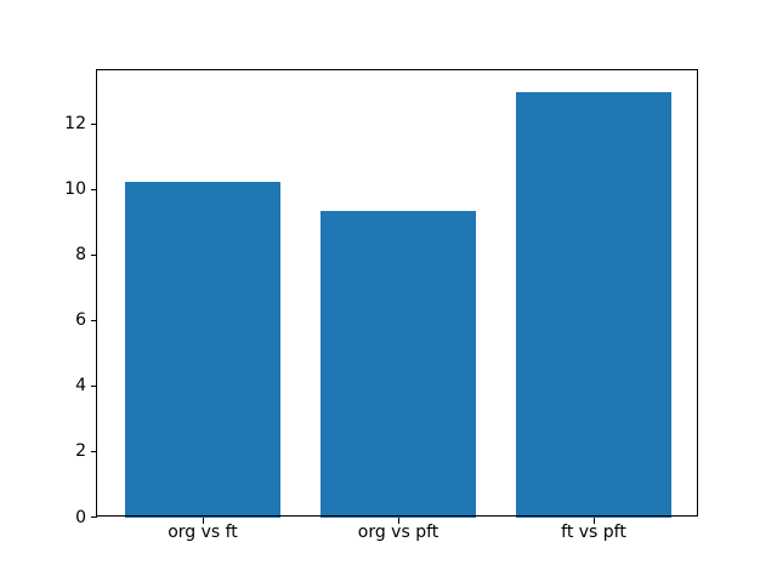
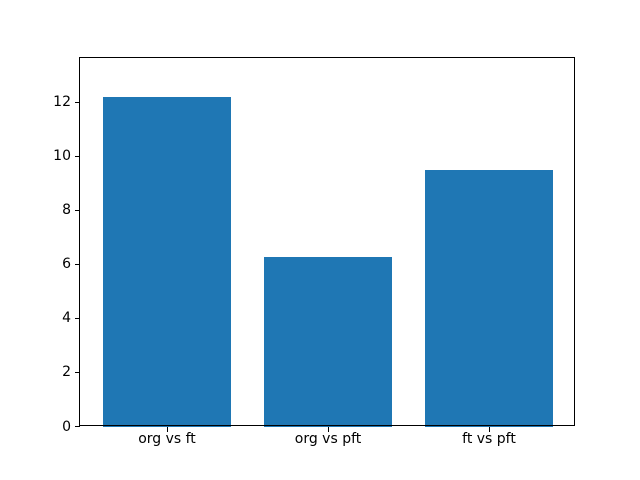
org vs ft: 10.2 -> 12.2
org vs pft: 9.3 -> 6.3
ft vs pft: 13.0 -> 9.5
